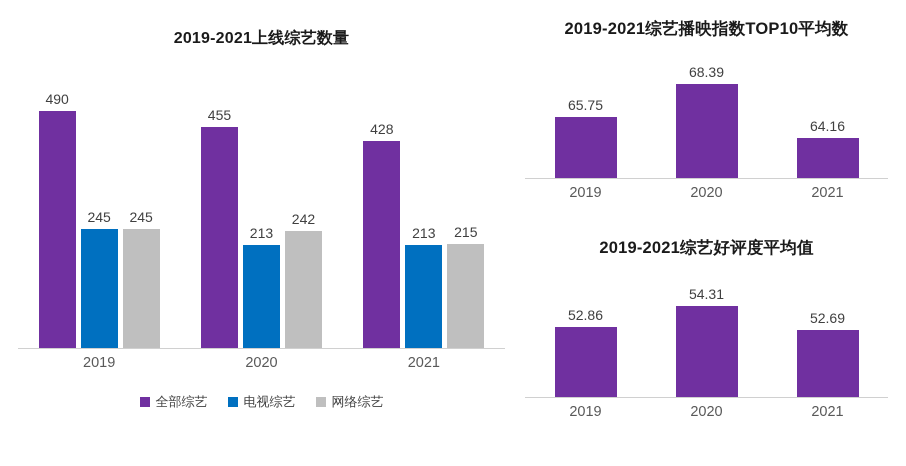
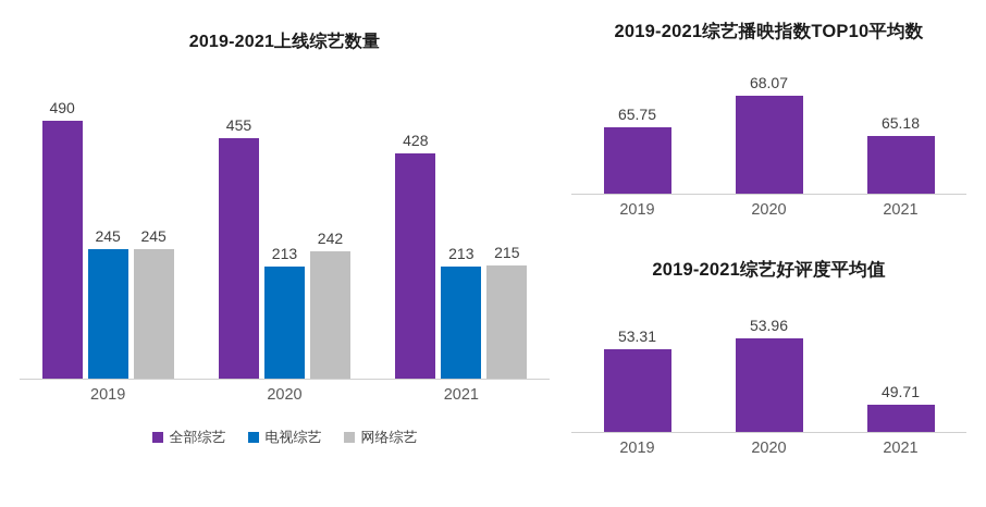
2019-2021综艺播映指数TOP10平均数/2020: 68.39 -> 68.07
2019-2021综艺播映指数TOP10平均数/2021: 64.16 -> 65.18
2019-2021综艺好评度平均值/2019: 52.86 -> 53.31
2019-2021综艺好评度平均值/2020: 54.31 -> 53.96
2019-2021综艺好评度平均值/2021: 52.69 -> 49.71
